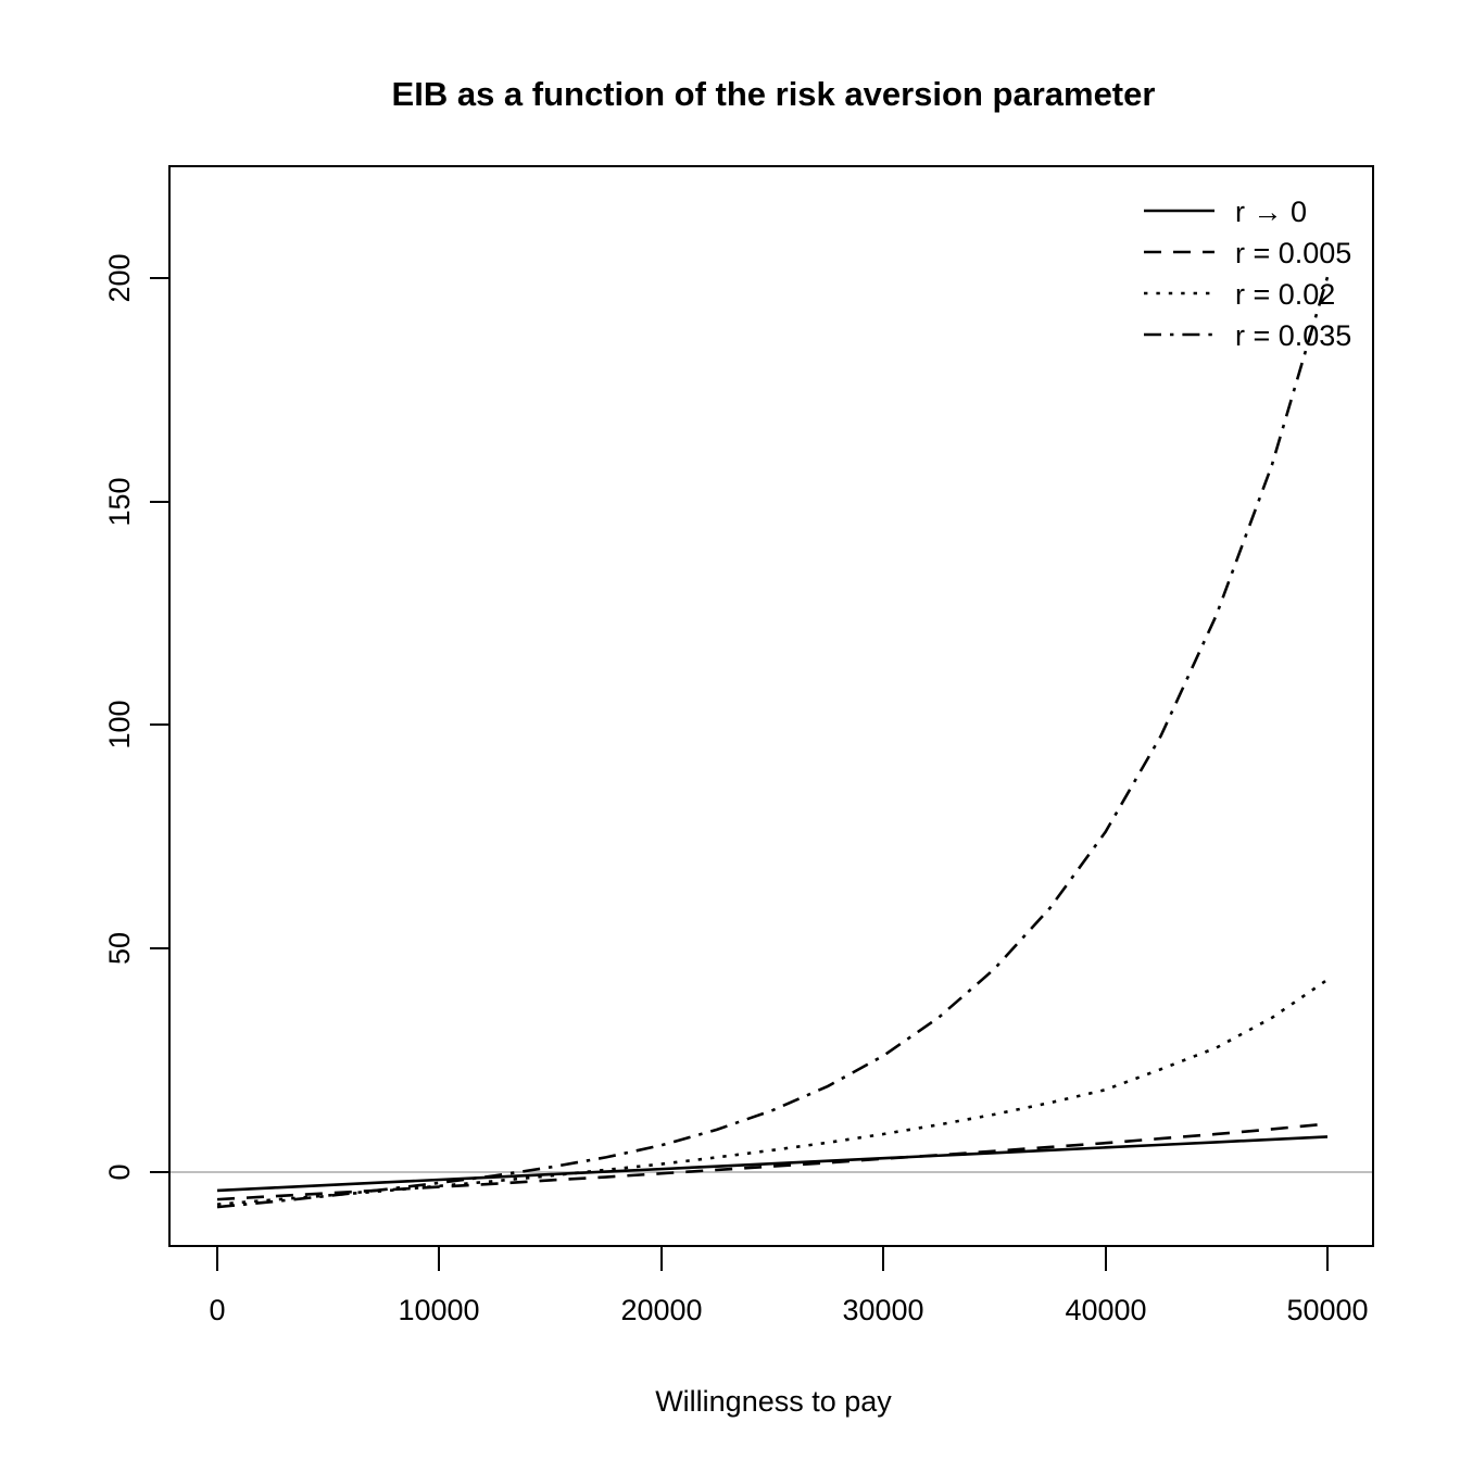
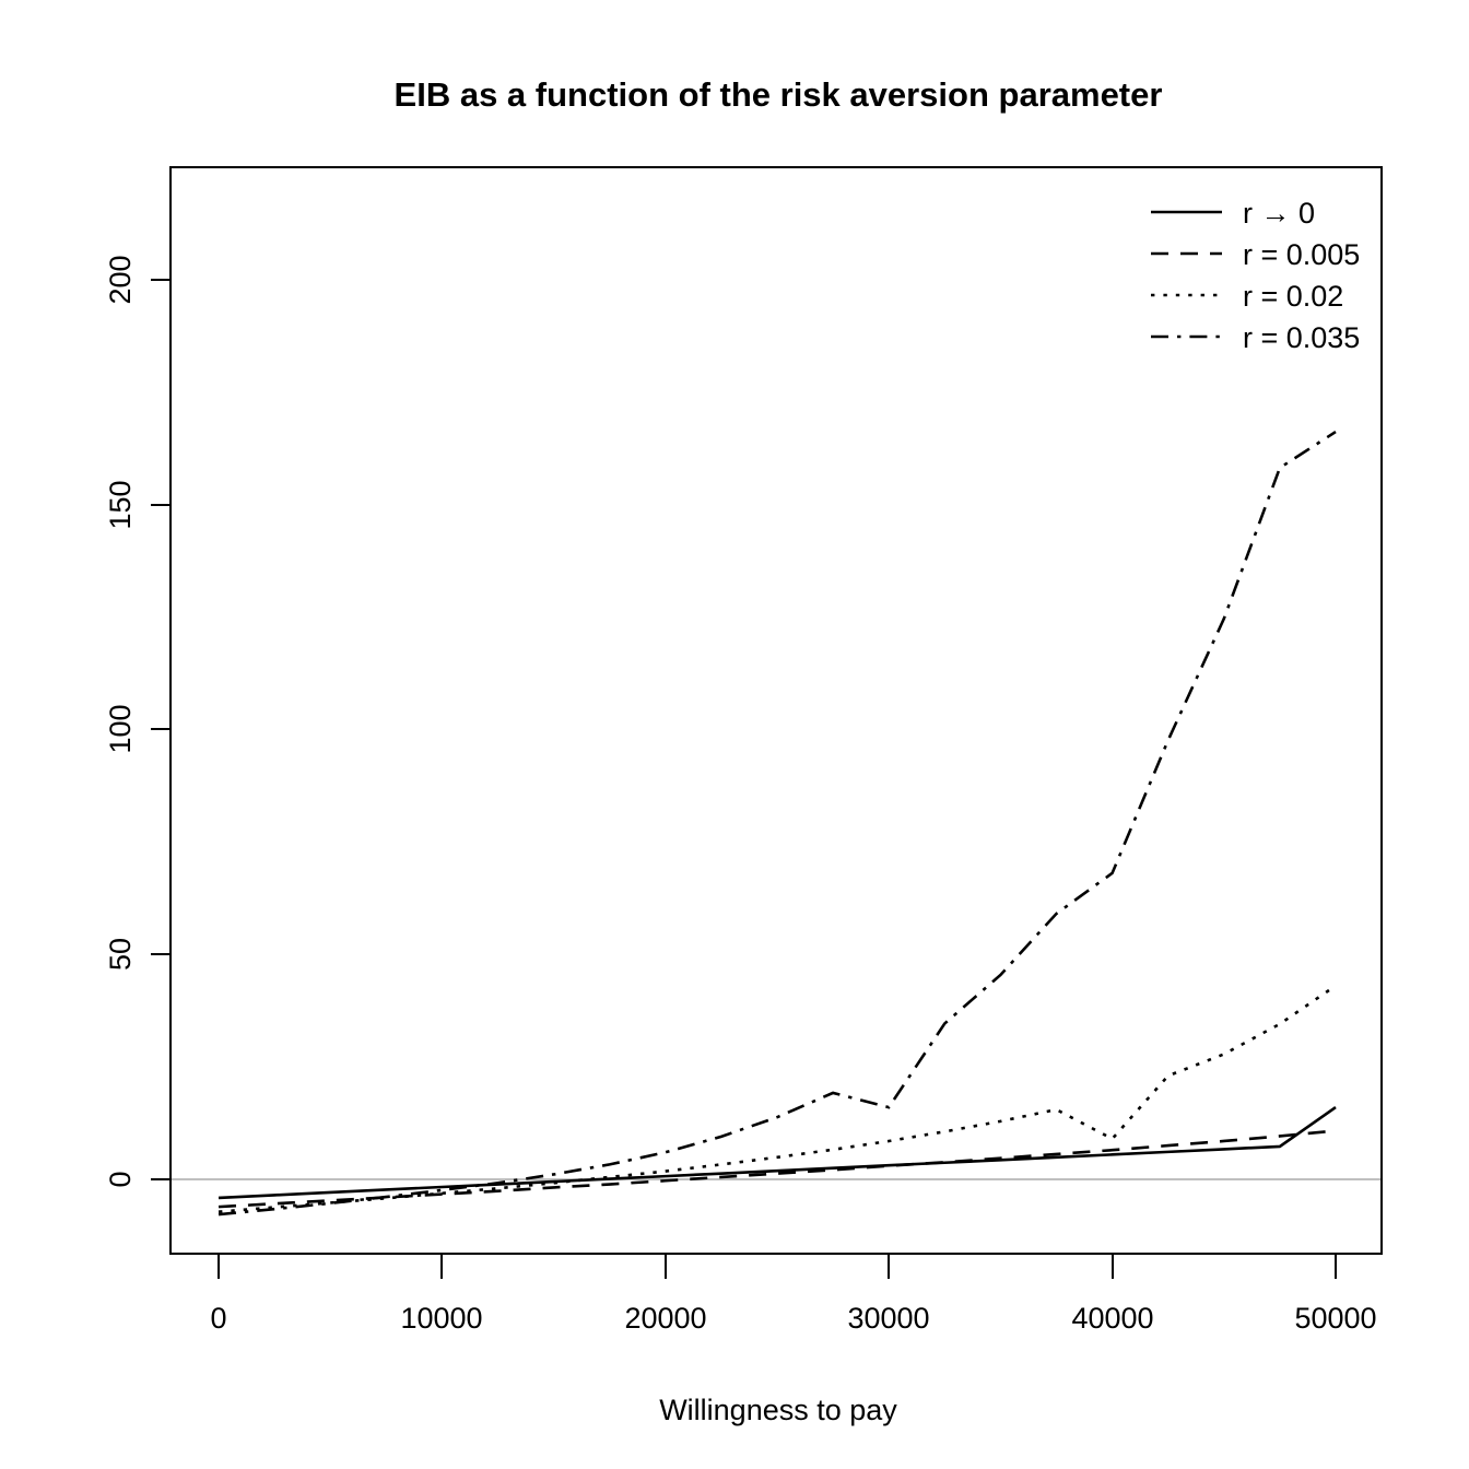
r = 0.035/30000: 26 -> 16
r = 0.02/40000: 18 -> 9
r = 0.035/40000: 76 -> 68
r → 0/50000: 8 -> 16
r = 0.035/50000: 200 -> 166
